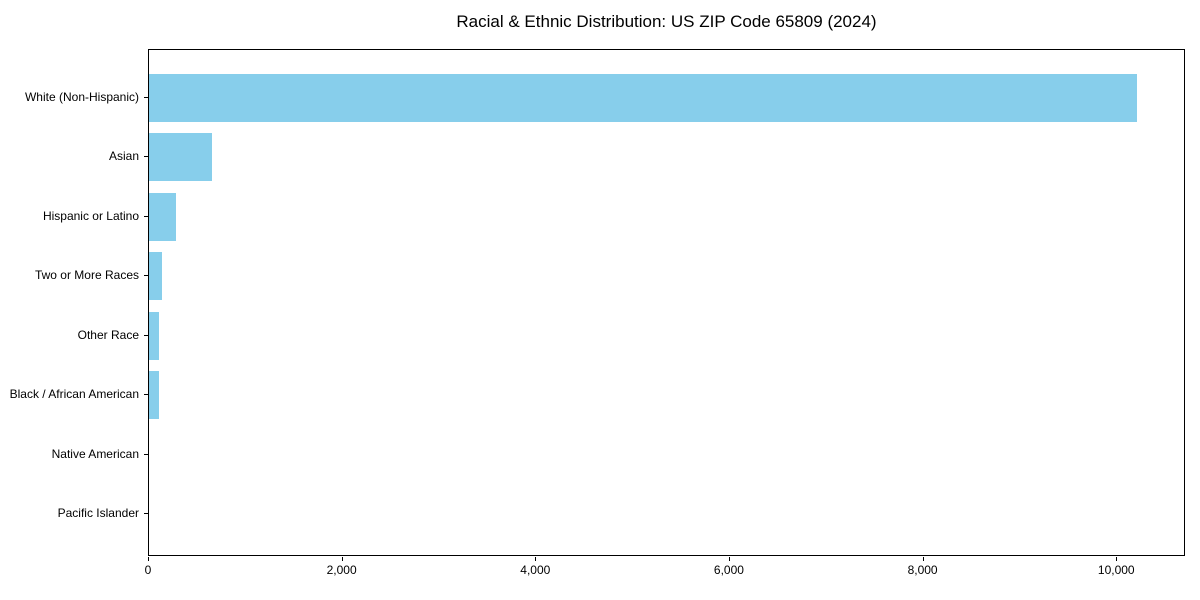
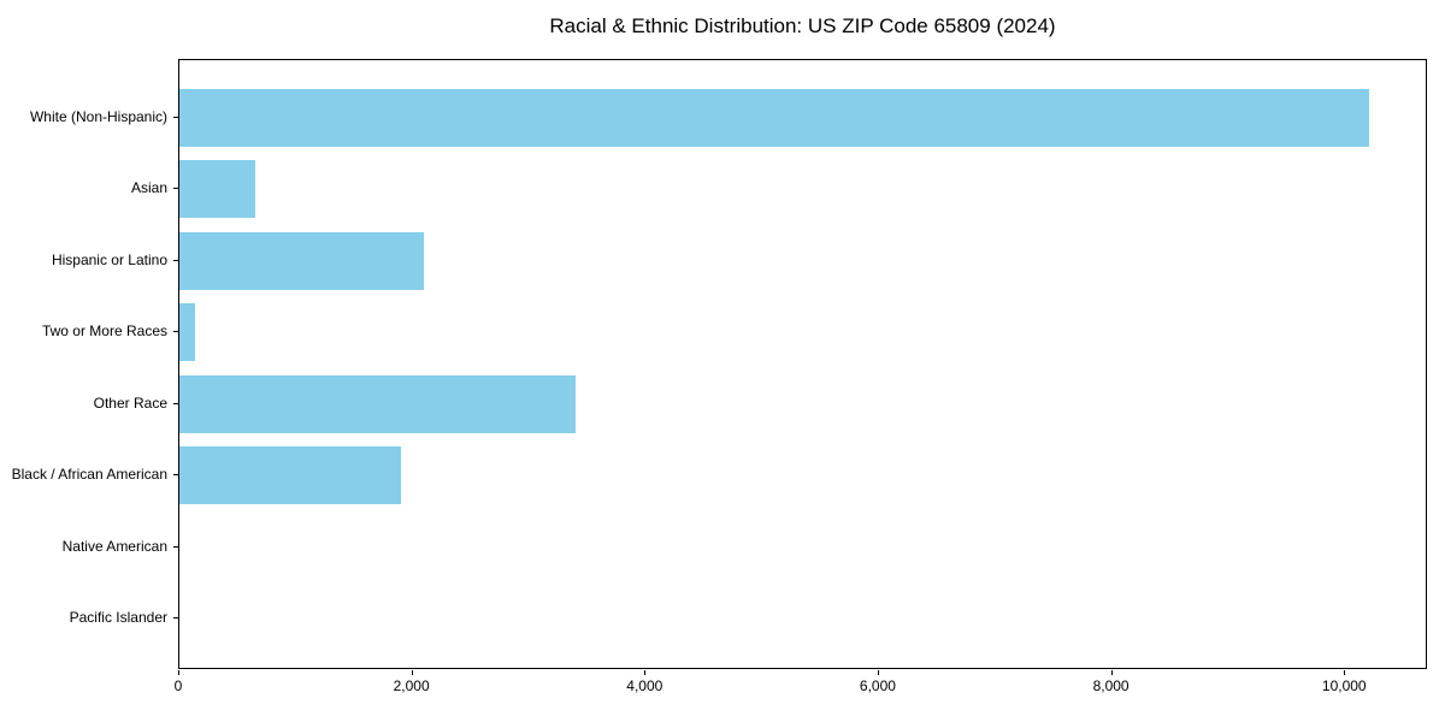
Hispanic or Latino: 300 -> 2100
Other Race: 100 -> 3400
Black / African American: 100 -> 1900
